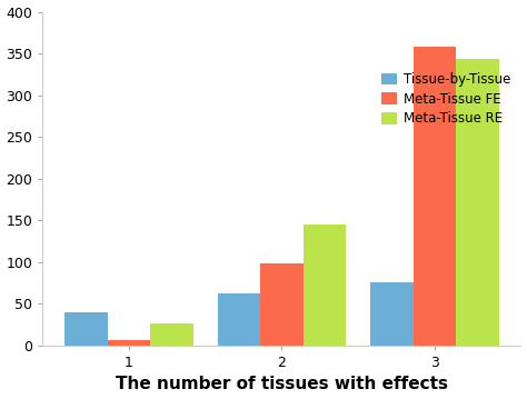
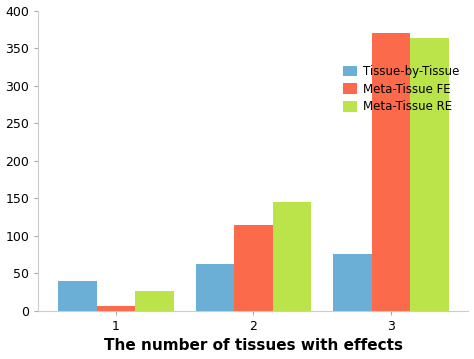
Meta-Tissue FE/2: 98 -> 114
Meta-Tissue FE/3: 358 -> 370
Meta-Tissue RE/3: 344 -> 363
